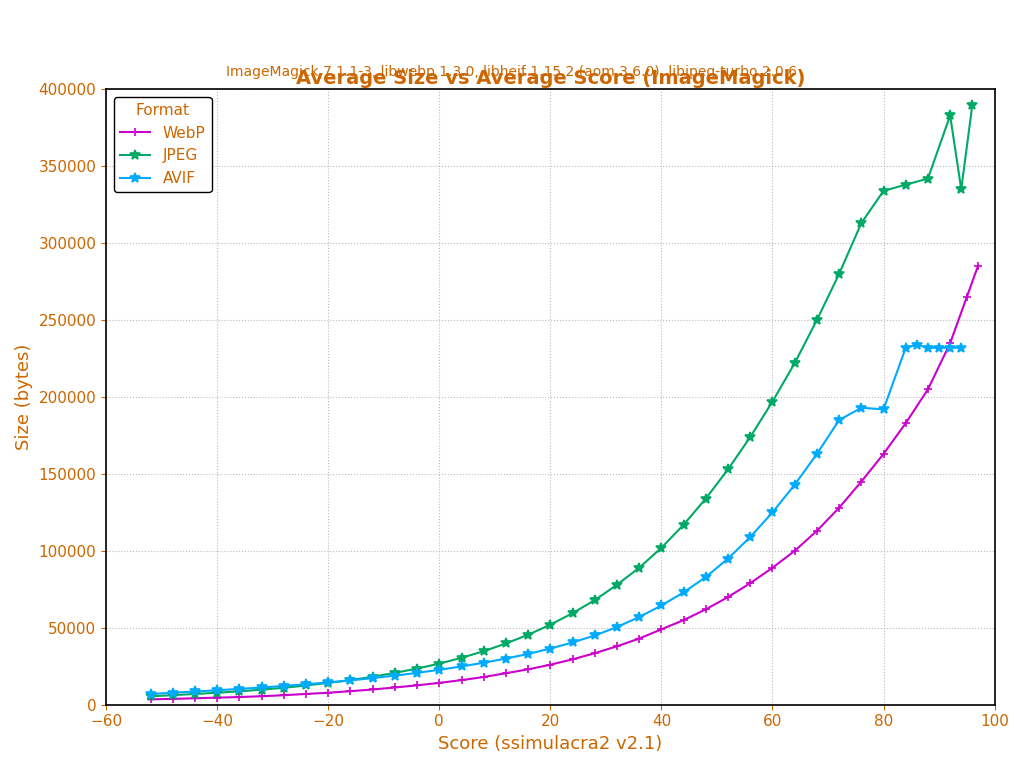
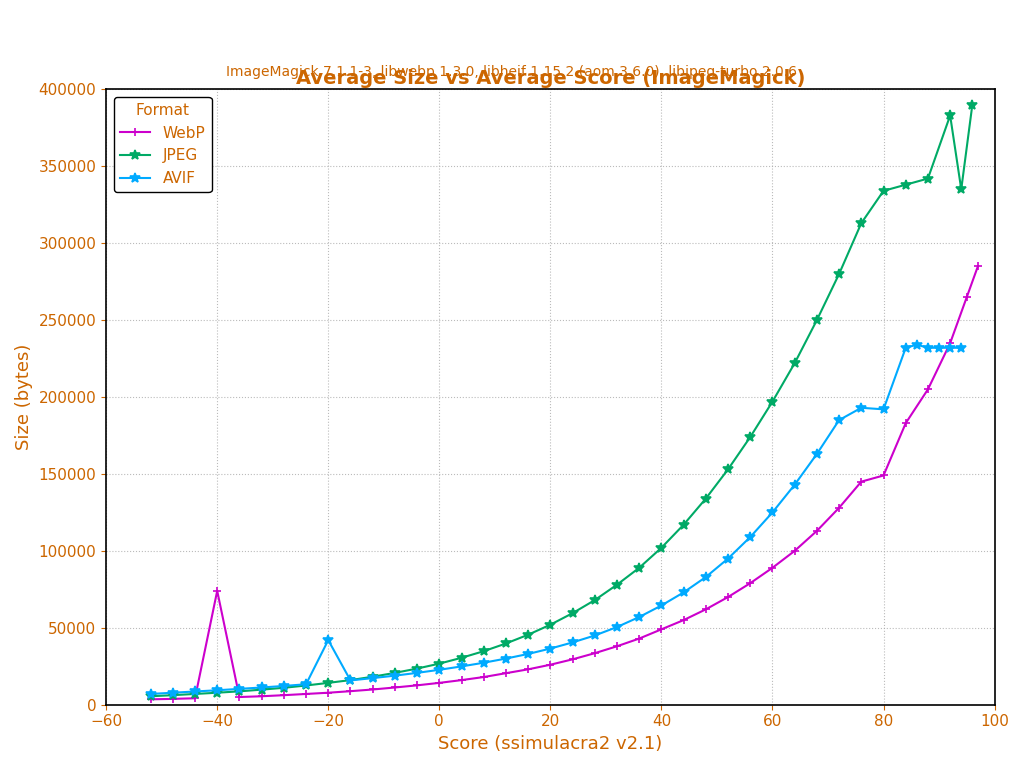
WebP/−40: 5000 -> 74000
AVIF/−20: 14000 -> 42000
WebP/80: 163000 -> 149000
